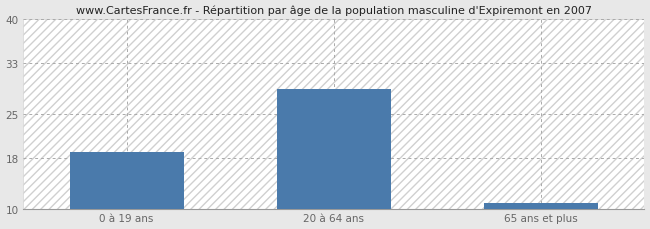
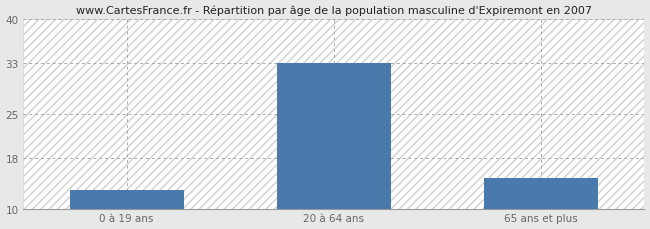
0 à 19 ans: 19 -> 13
20 à 64 ans: 29 -> 33
65 ans et plus: 11 -> 15
